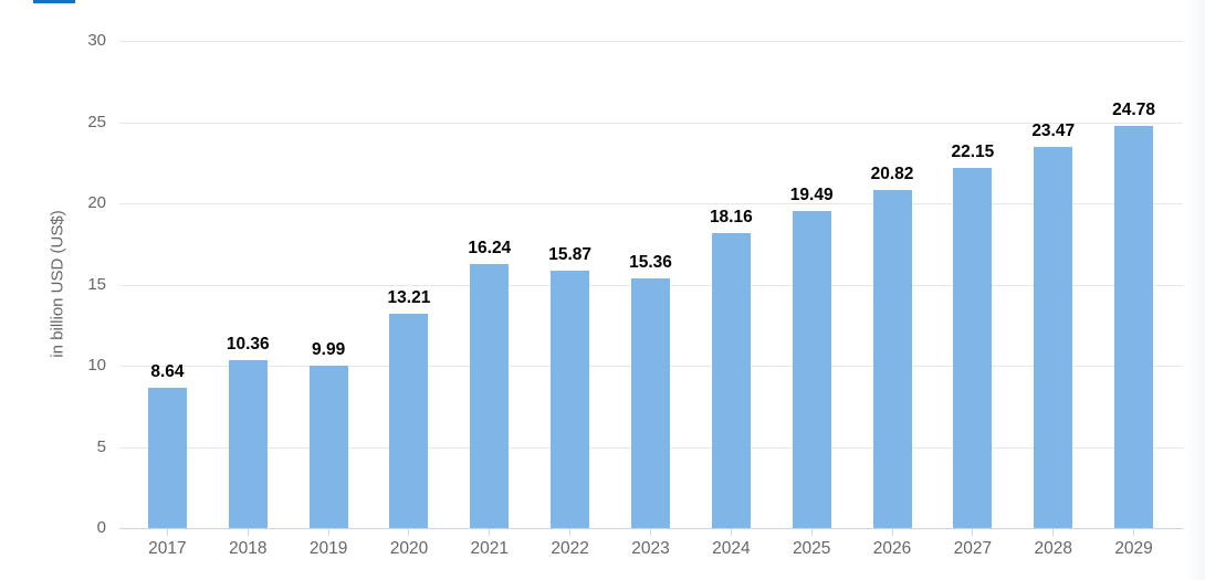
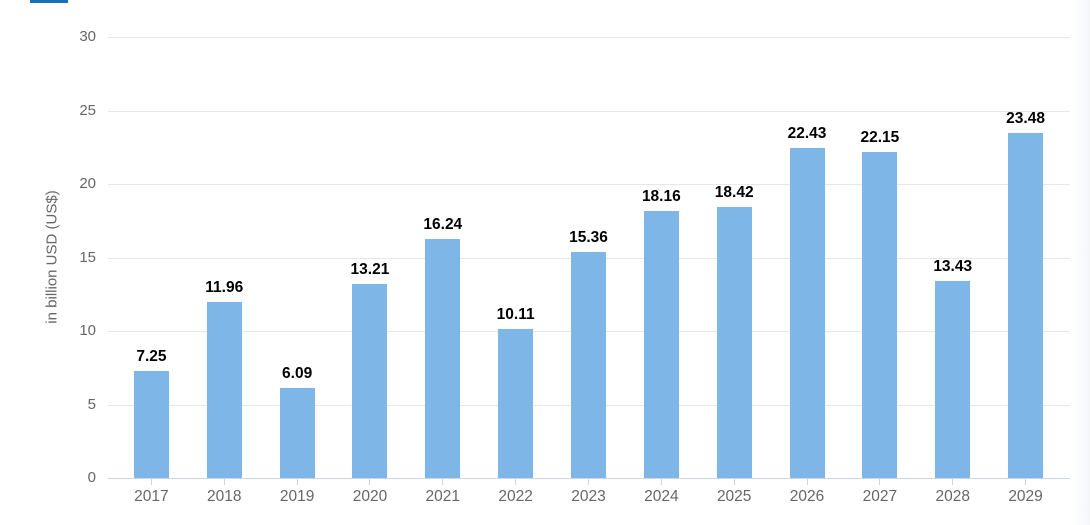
2017: 8.64 -> 7.25
2018: 10.36 -> 11.96
2019: 9.99 -> 6.09
2022: 15.87 -> 10.11
2025: 19.49 -> 18.42
2026: 20.82 -> 22.43
2028: 23.47 -> 13.43
2029: 24.78 -> 23.48
